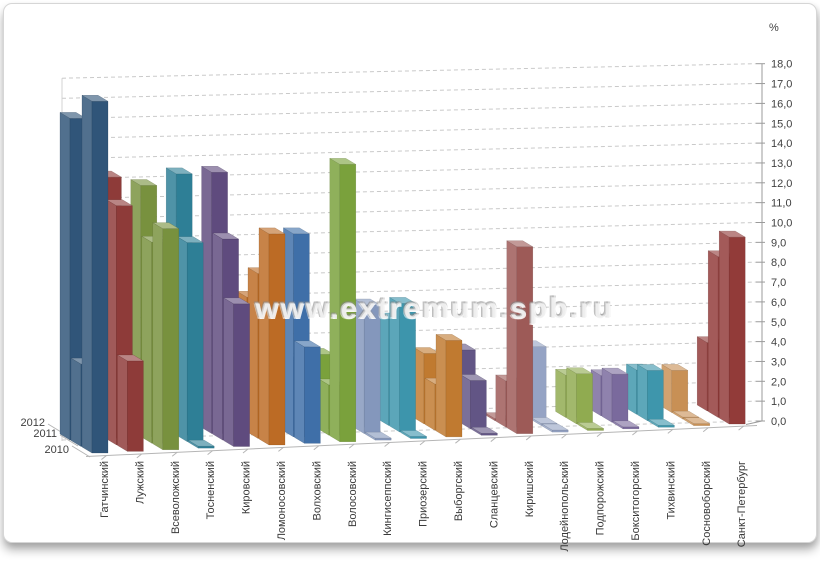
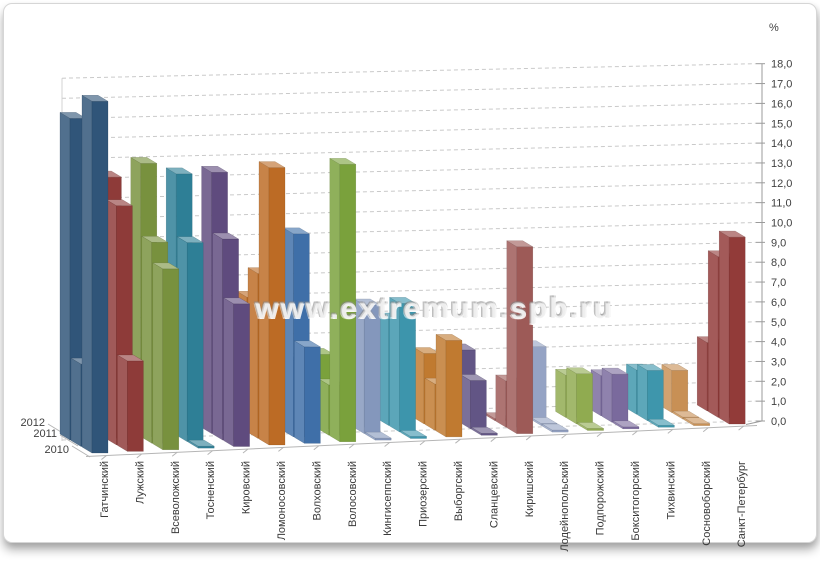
2010/Всеволожский: 11,0 -> 9,0
2012/Всеволожский: 12,5 -> 13,6
2010/Ломоносовский: 10,5 -> 13,8
